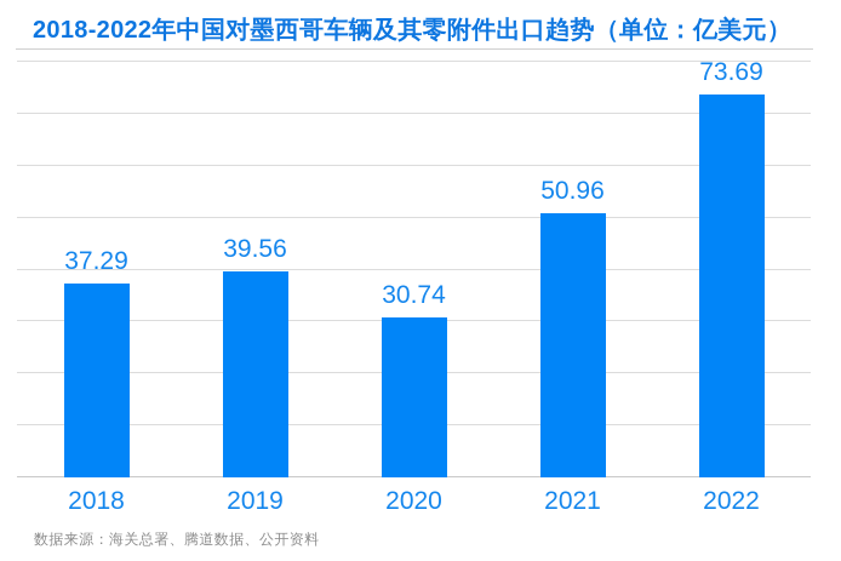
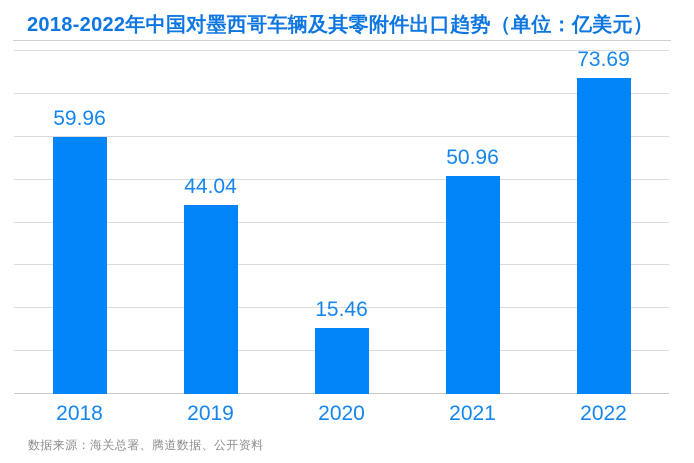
2018: 37.29 -> 59.96
2019: 39.56 -> 44.04
2020: 30.74 -> 15.46
